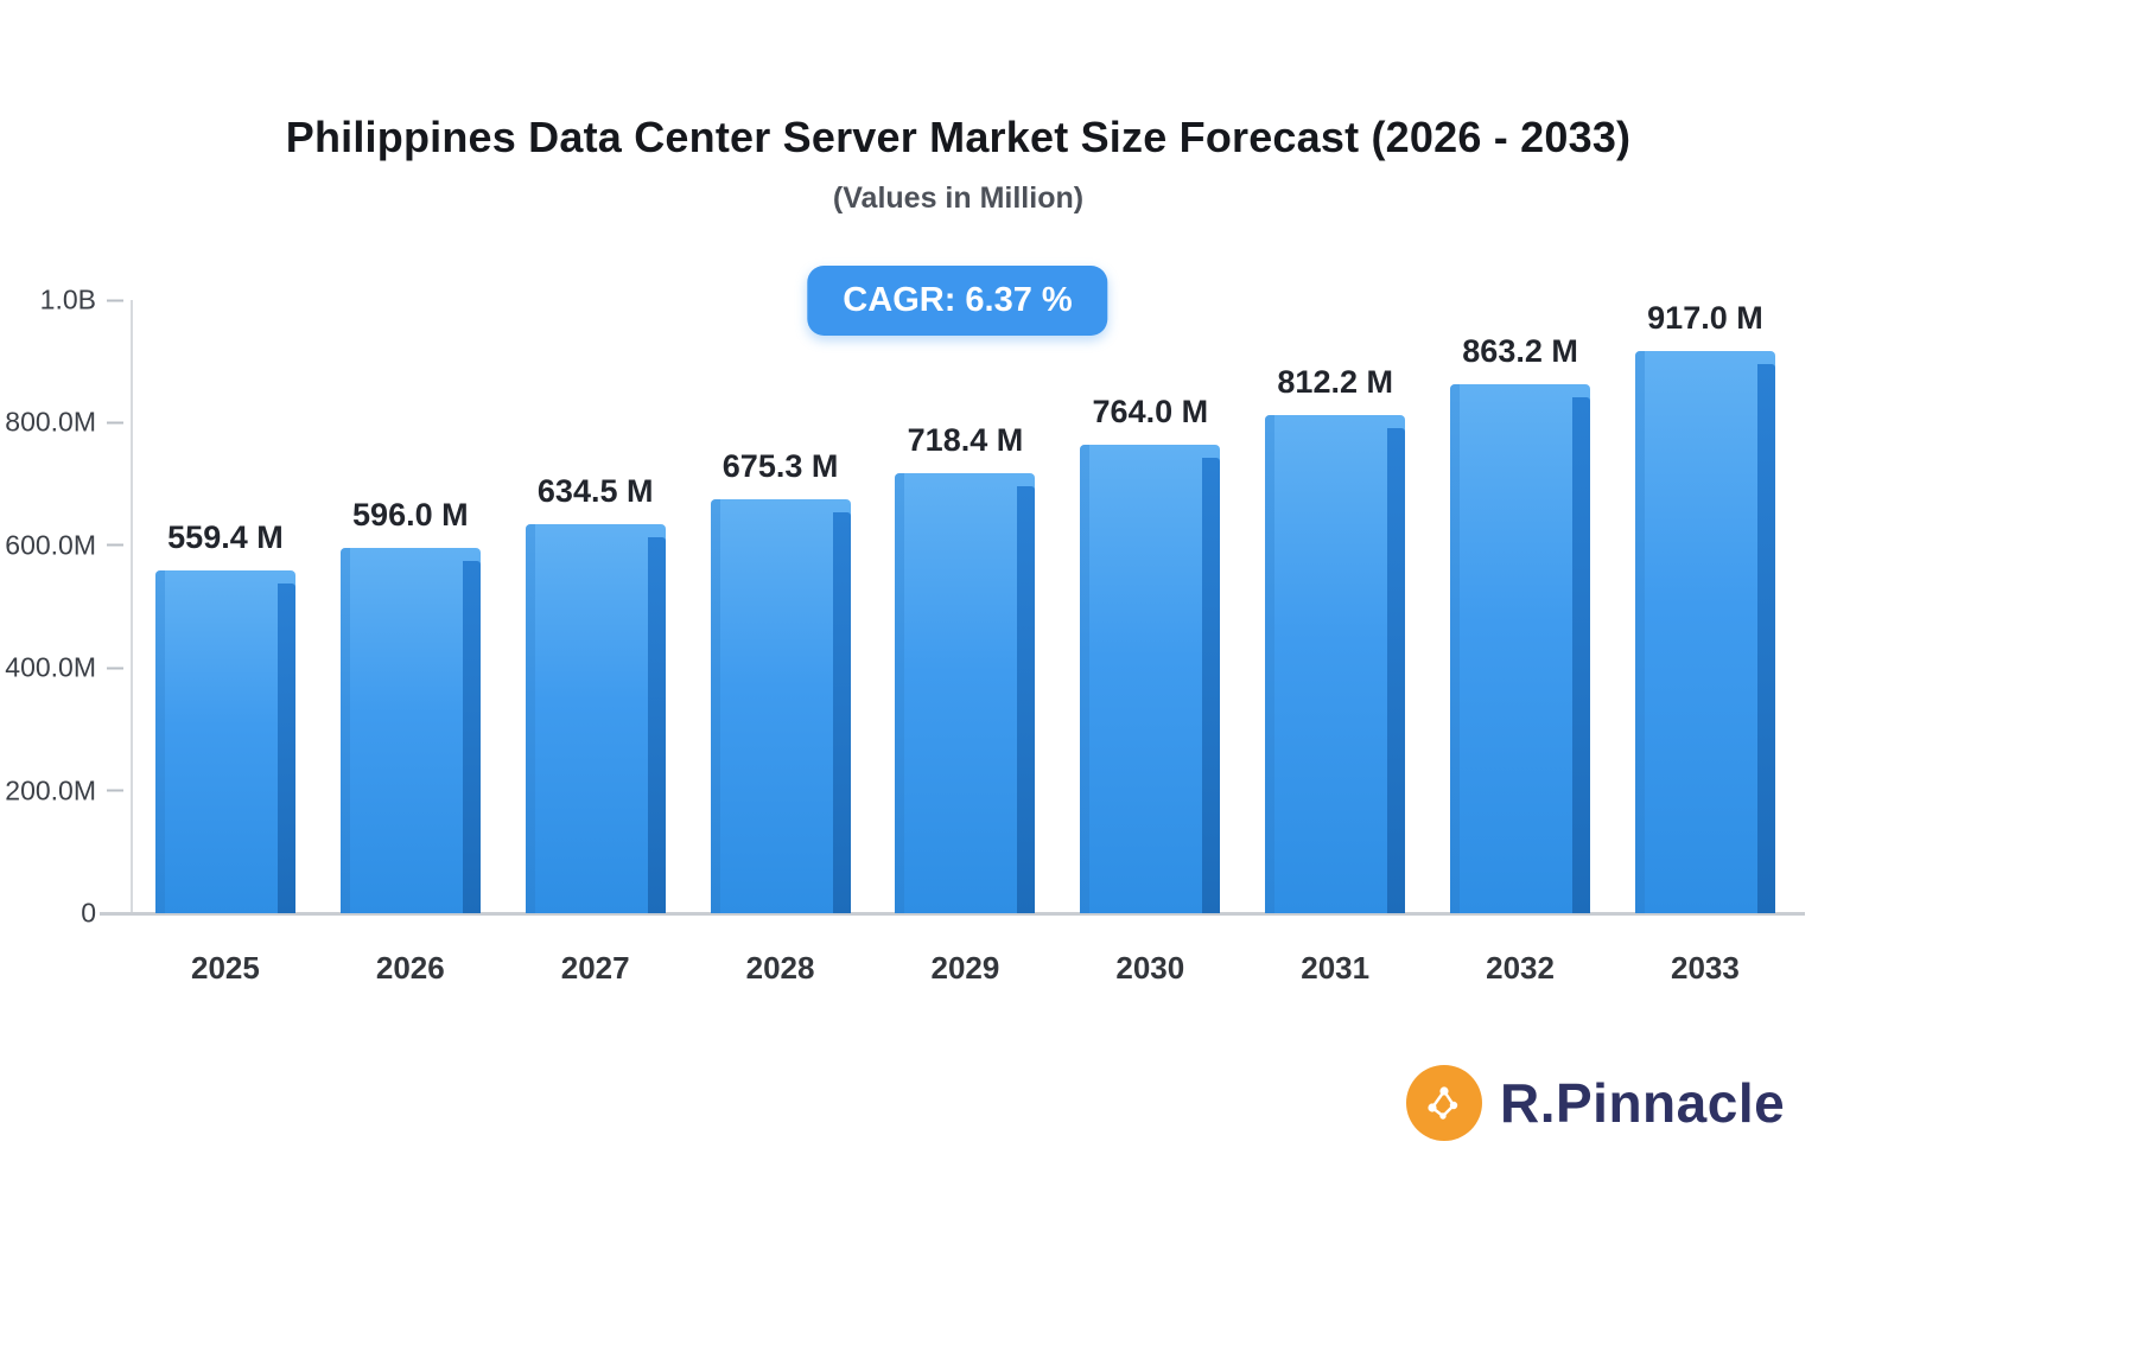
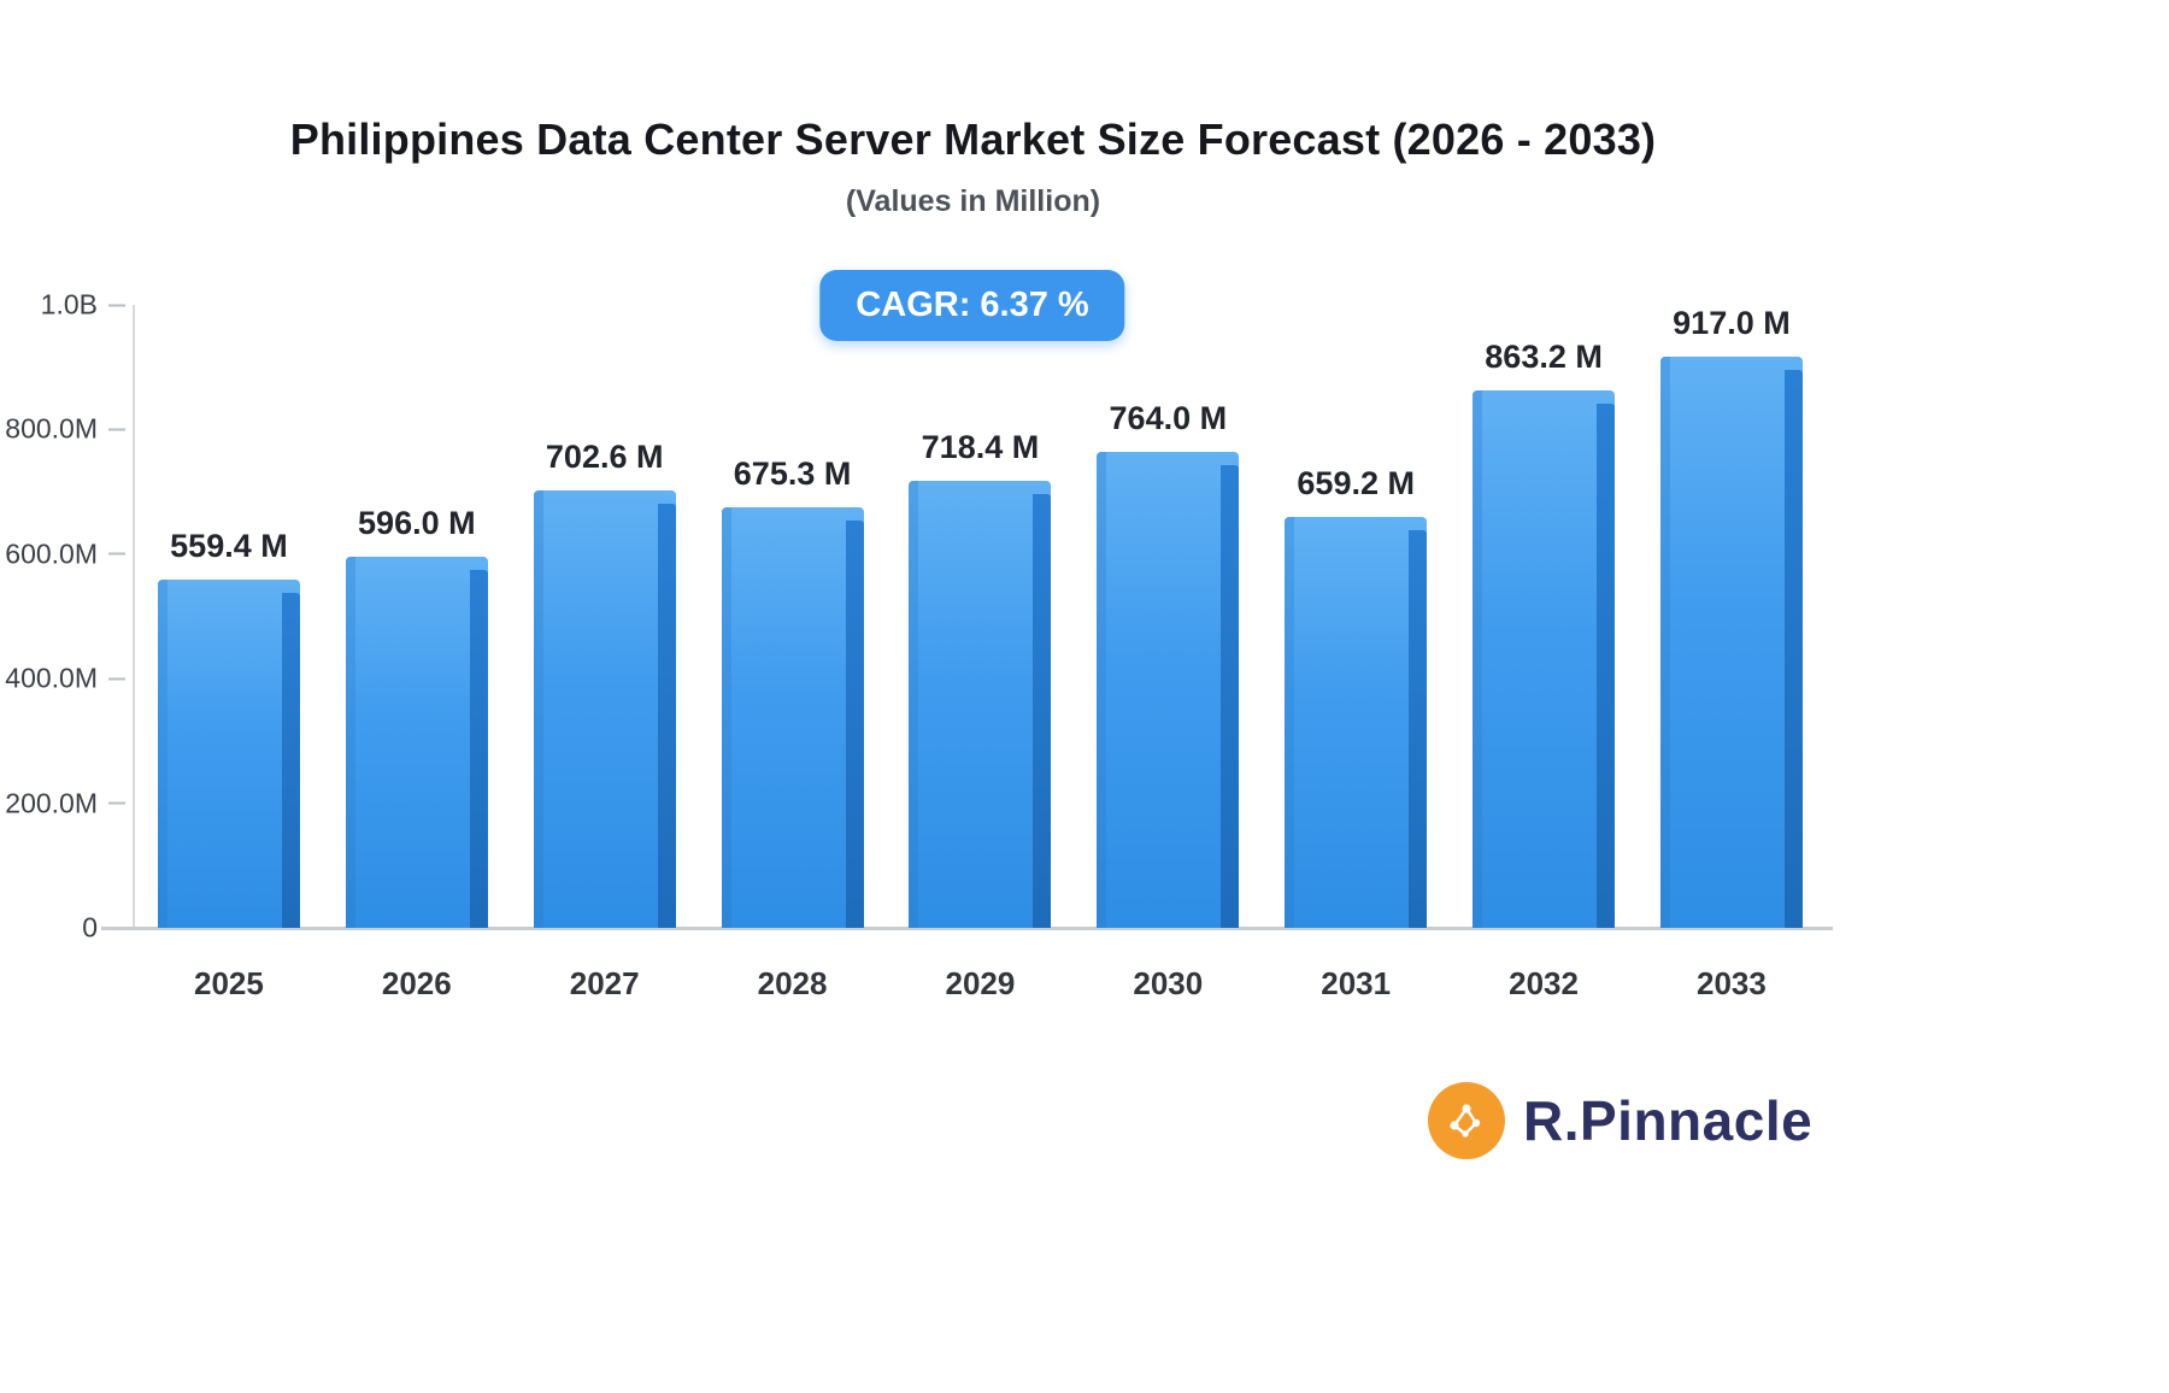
2027: 634.5 -> 702.6
2031: 812.2 -> 659.2
